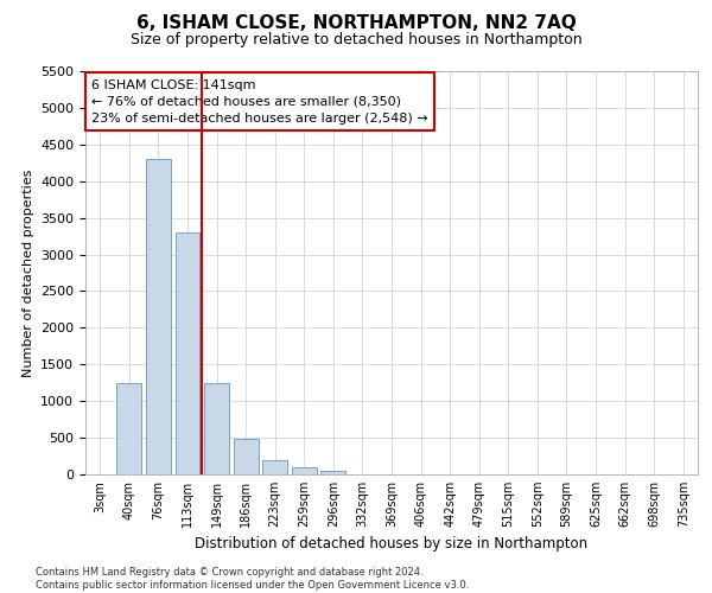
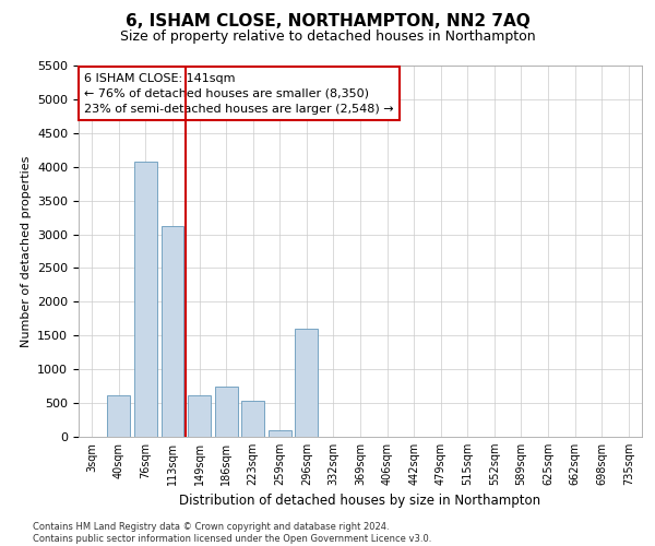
40sqm: 1250 -> 620
76sqm: 4300 -> 4080
113sqm: 3300 -> 3120
149sqm: 1250 -> 620
186sqm: 480 -> 740
223sqm: 200 -> 540
296sqm: 60 -> 1600
